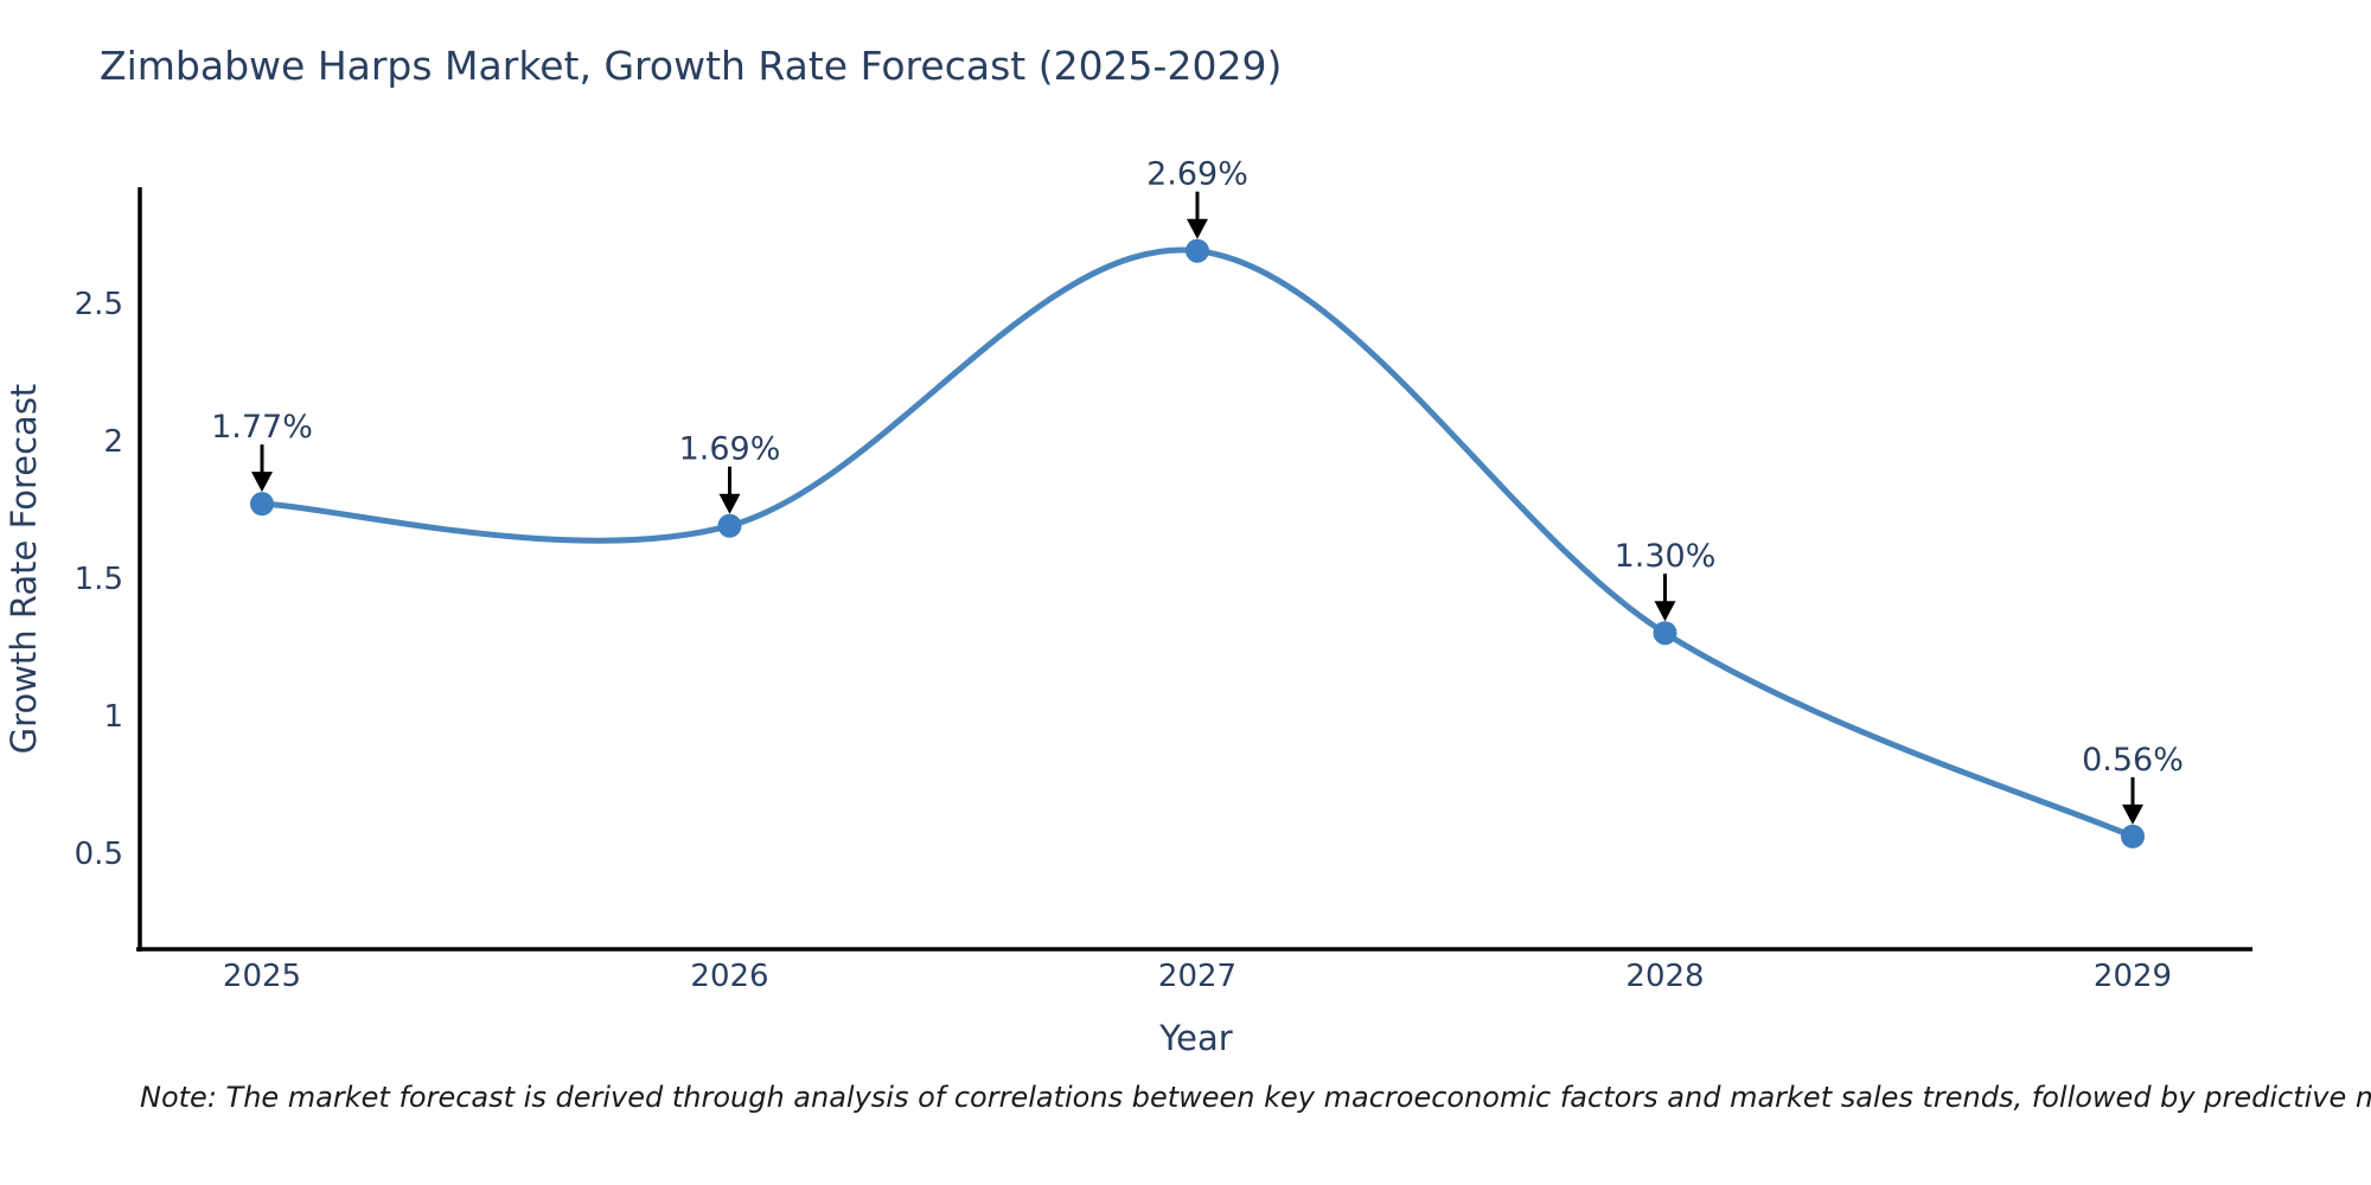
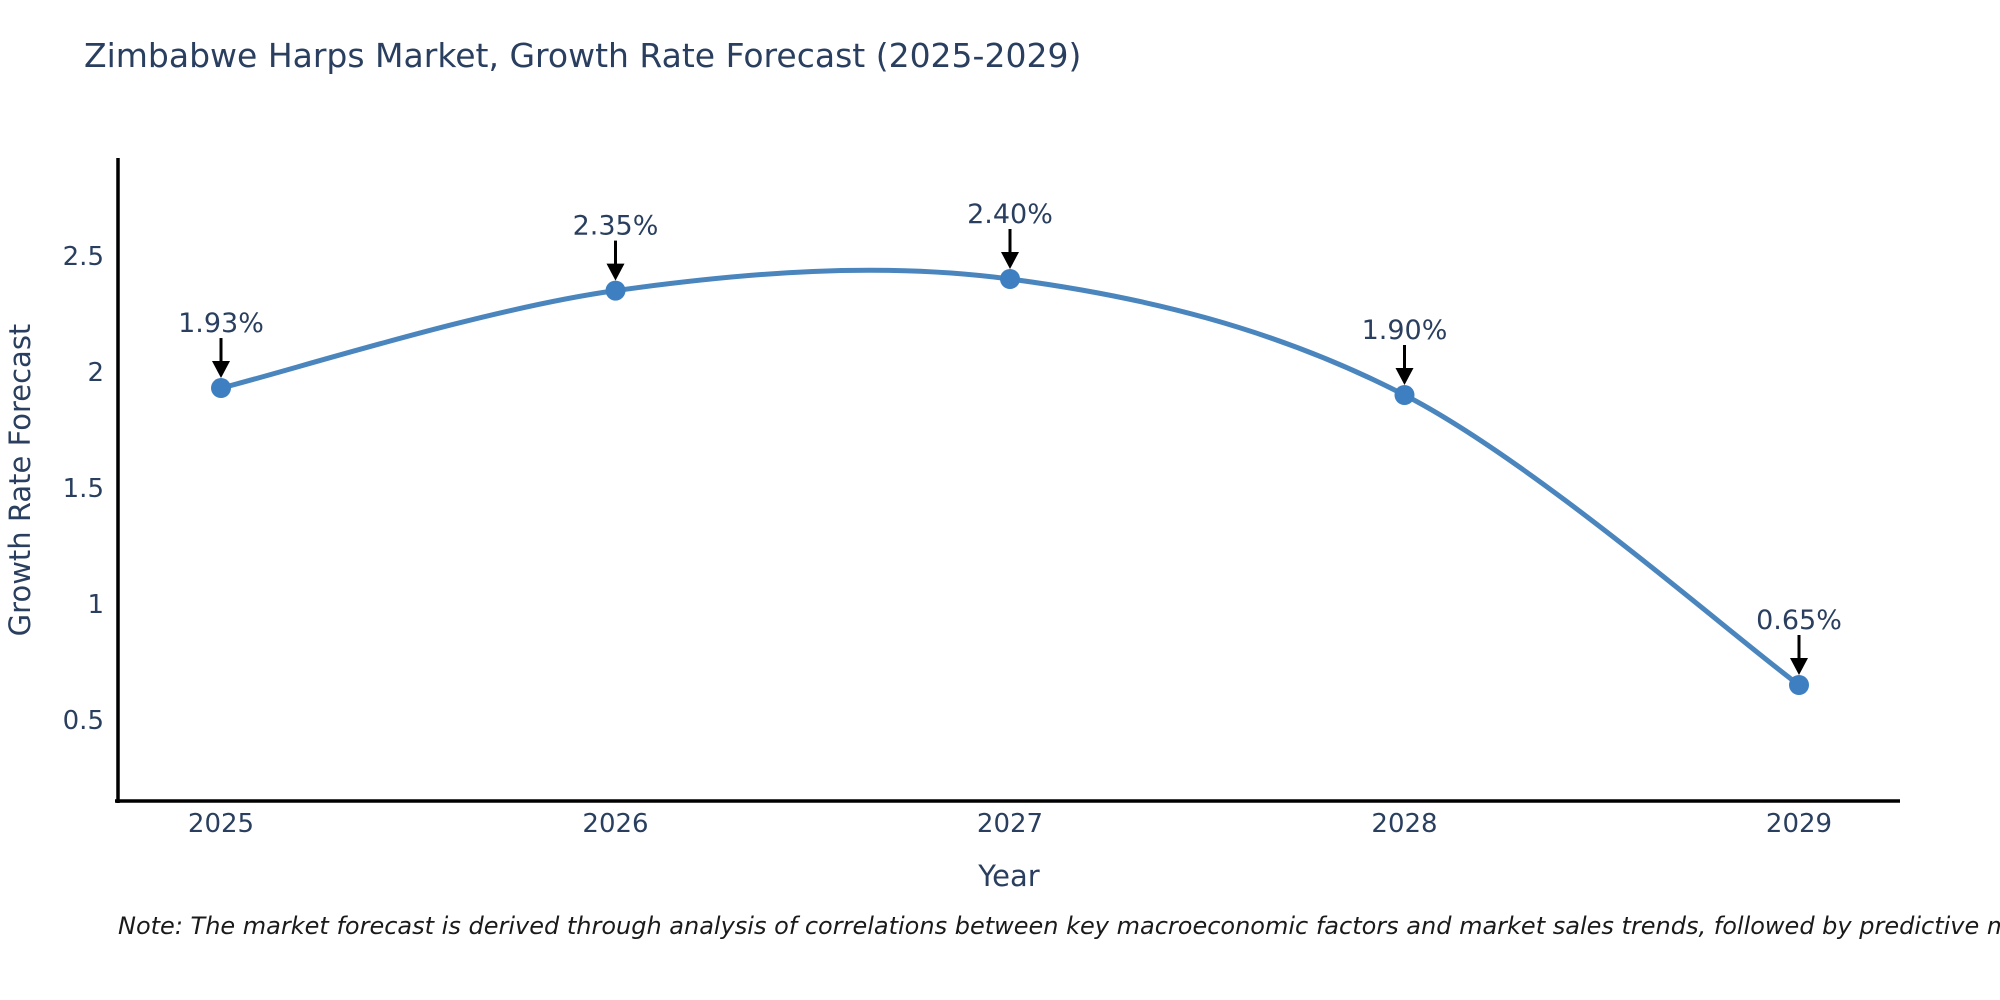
2025: 1.77% -> 1.93%
2026: 1.69% -> 2.35%
2027: 2.69% -> 2.40%
2028: 1.30% -> 1.90%
2029: 0.56% -> 0.65%
